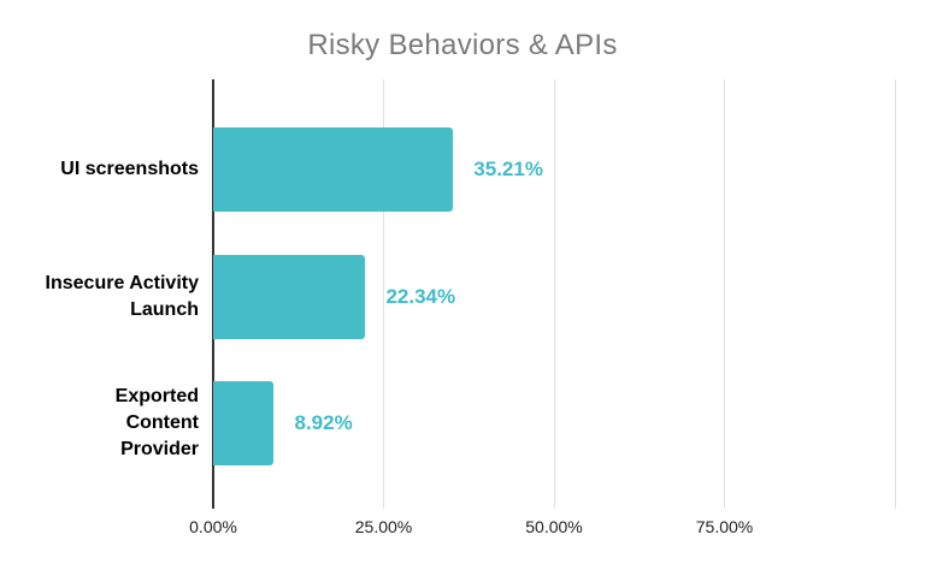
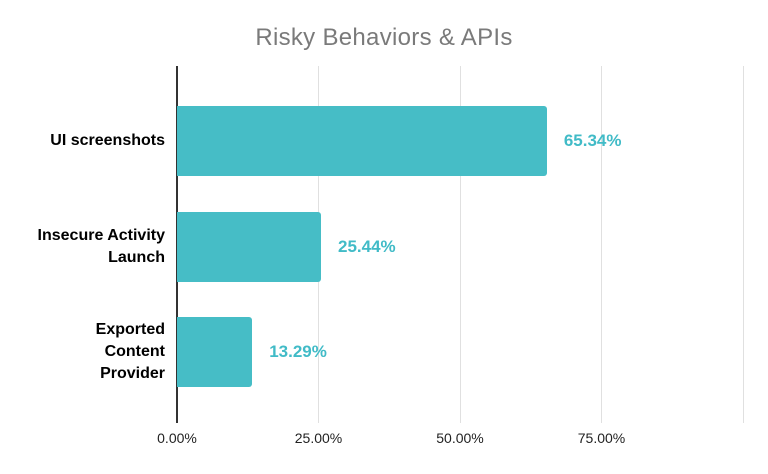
UI screenshots: 35.21% -> 65.34%
Insecure Activity Launch: 22.34% -> 25.44%
Exported Content Provider: 8.92% -> 13.29%
